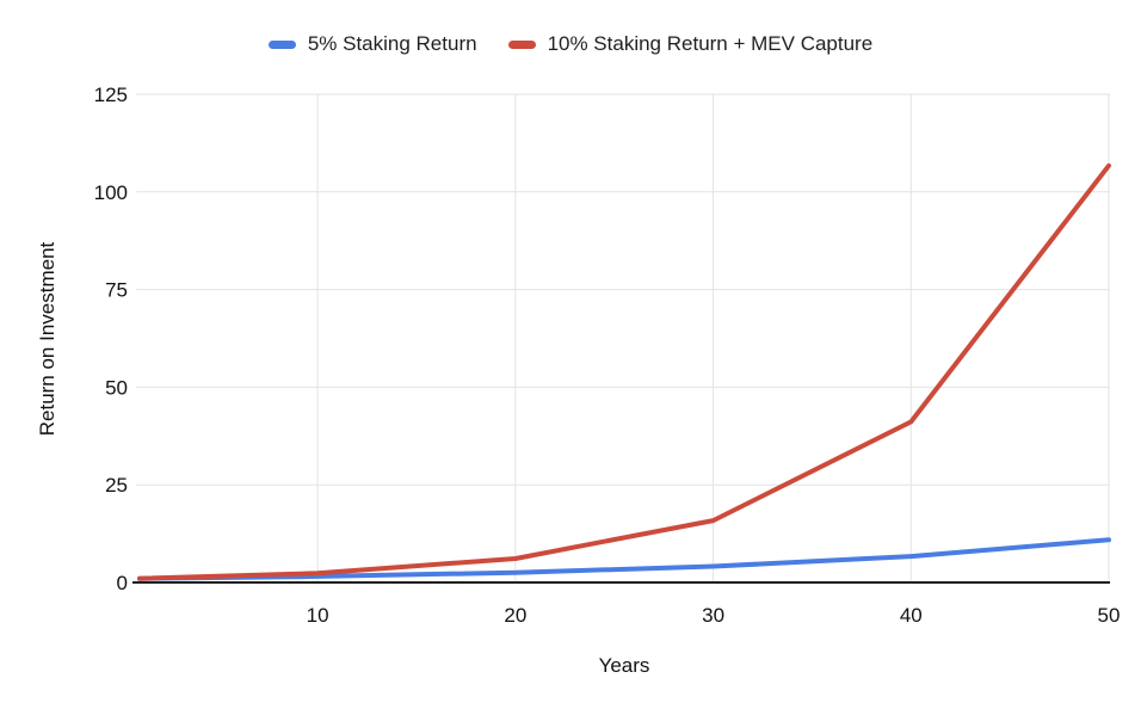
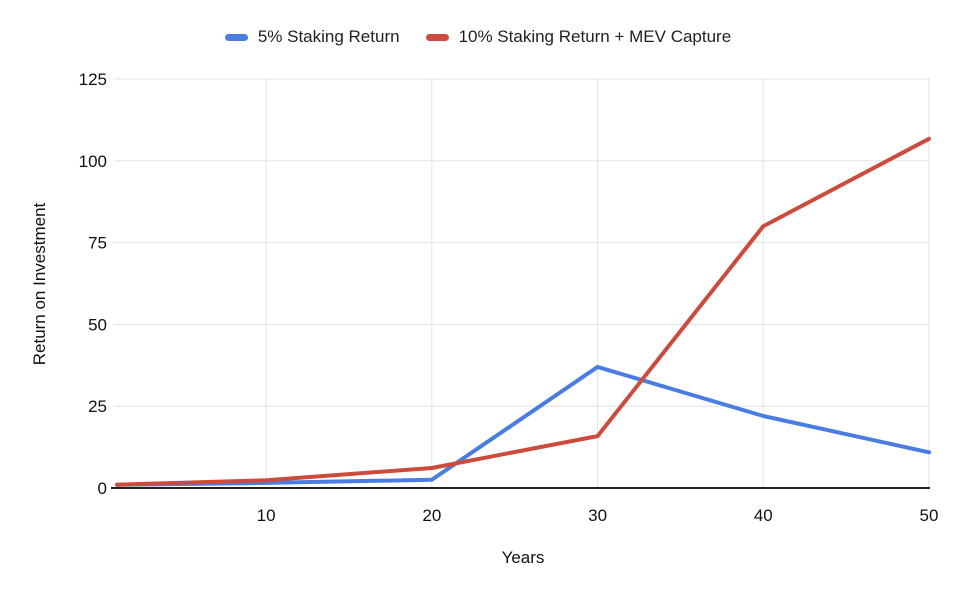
5% Staking Return/30: 4 -> 37
5% Staking Return/40: 7 -> 22
10% Staking Return + MEV Capture/40: 41 -> 80
